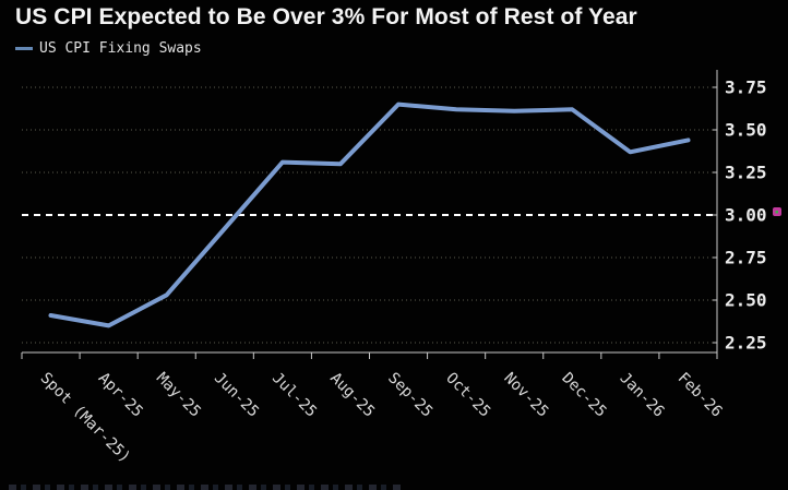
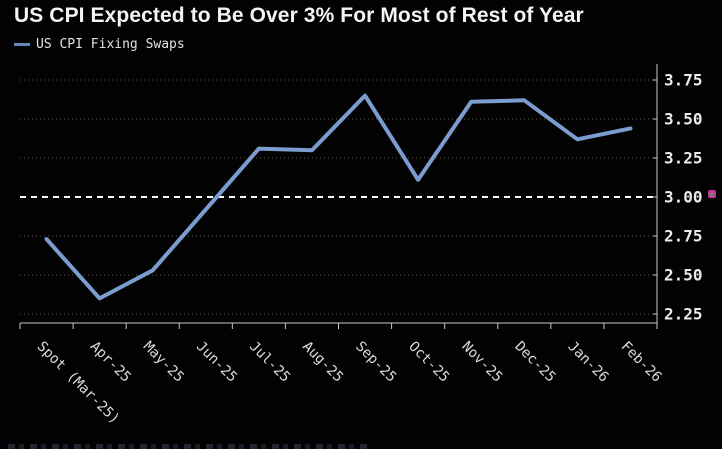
Spot (Mar-25): 2.41 -> 2.73
Oct-25: 3.62 -> 3.11
